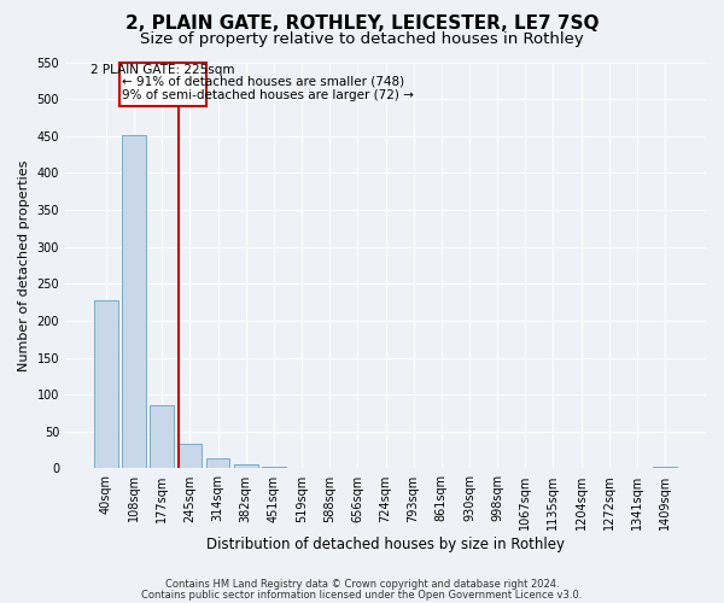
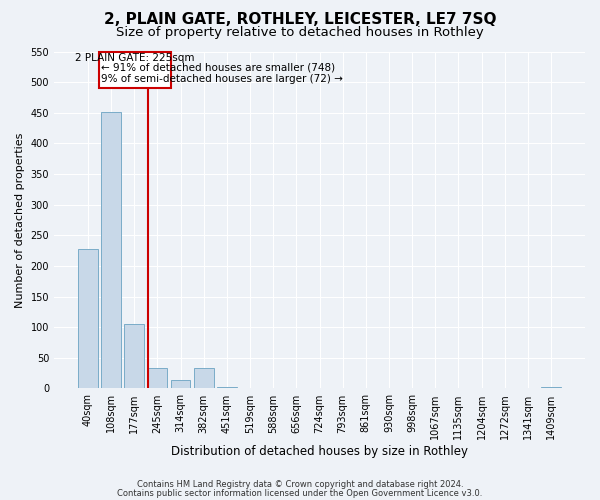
177sqm: 85 -> 106
382sqm: 6 -> 34
